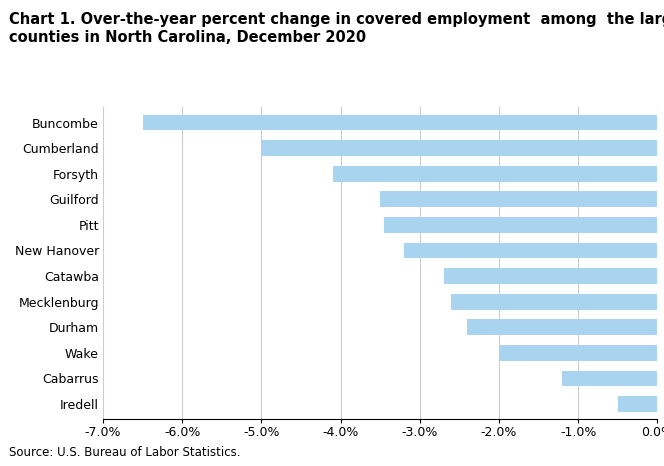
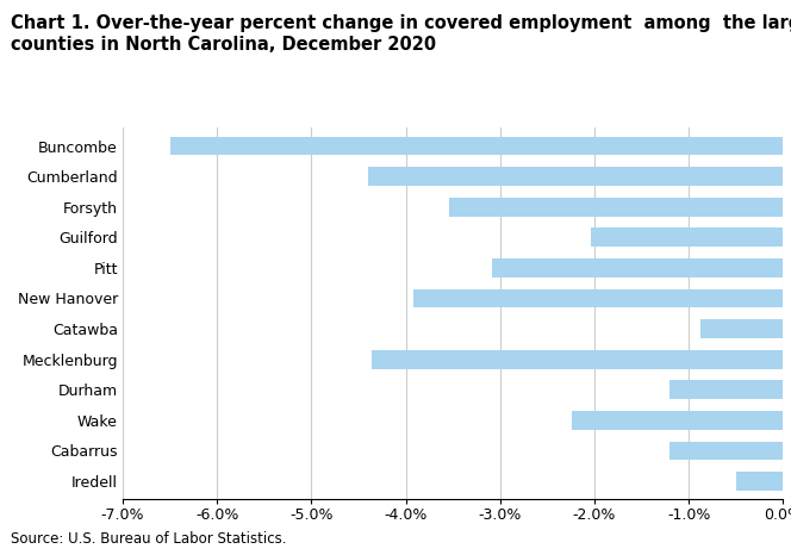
Cumberland: -5.00% -> -4.40%
Forsyth: -4.10% -> -3.54%
Guilford: -3.50% -> -2.04%
Pitt: -3.45% -> -3.08%
New Hanover: -3.20% -> -3.92%
Catawba: -2.70% -> -0.88%
Mecklenburg: -2.60% -> -4.36%
Durham: -2.40% -> -1.20%
Wake: -2.00% -> -2.24%
